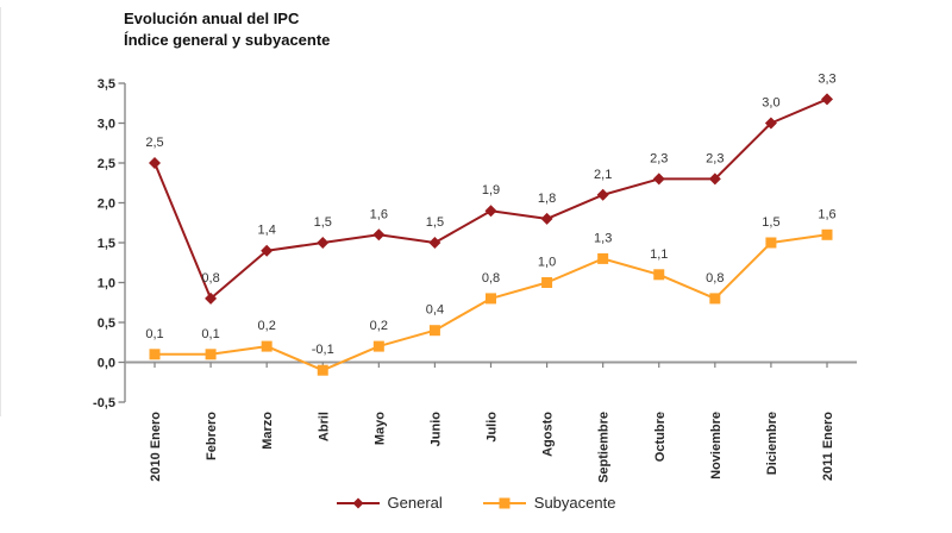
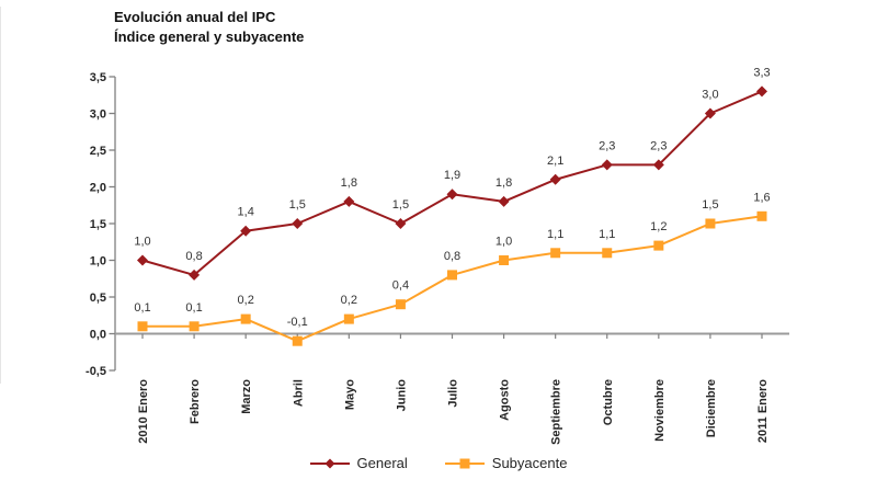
General/2010 Enero: 2,5 -> 1,0
General/Mayo: 1,6 -> 1,8
Subyacente/Septiembre: 1,3 -> 1,1
Subyacente/Noviembre: 0,8 -> 1,2
